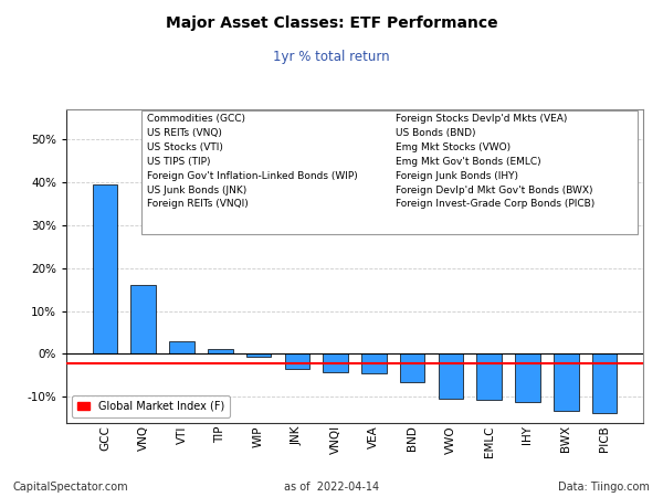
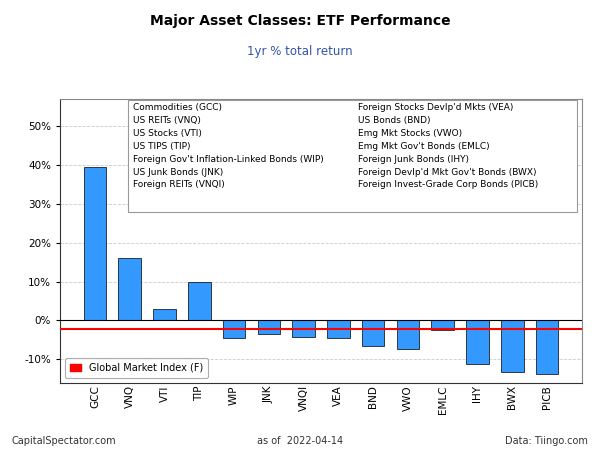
TIP: 1.0% -> 10.0%
WIP: -0.8% -> -4.5%
VWO: -10.5% -> -7.5%
EMLC: -10.8% -> -2.5%
